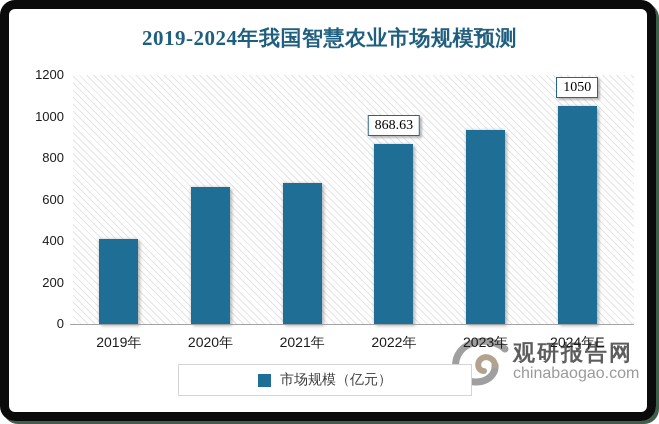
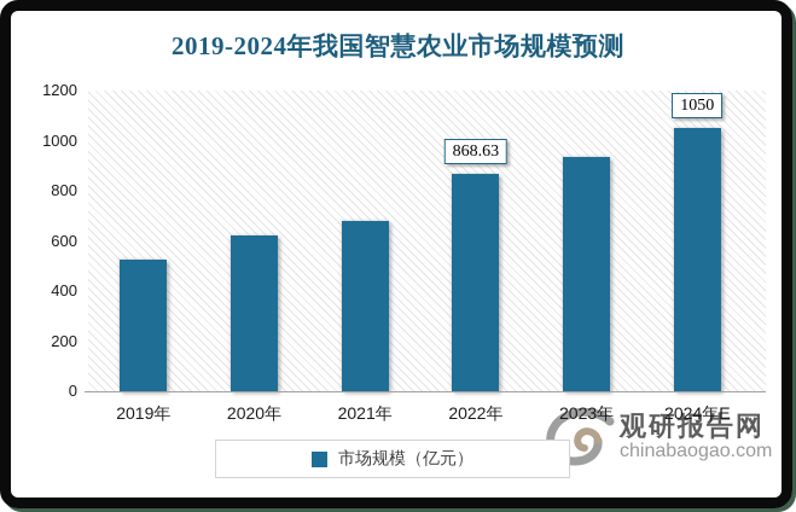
2019年: 410 -> 520
2020年: 660 -> 620
